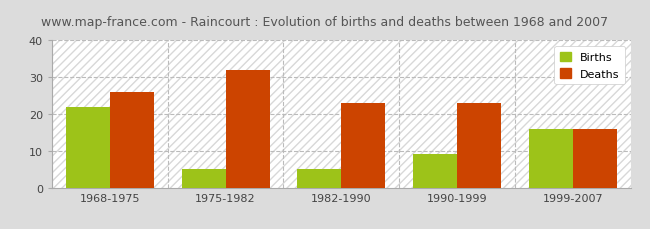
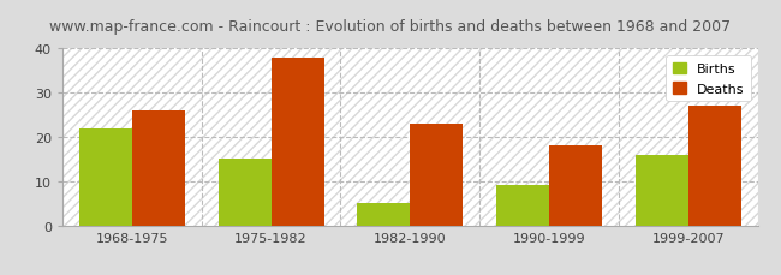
Births/1975-1982: 5 -> 15
Deaths/1975-1982: 32 -> 38
Deaths/1990-1999: 23 -> 18
Deaths/1999-2007: 16 -> 27
